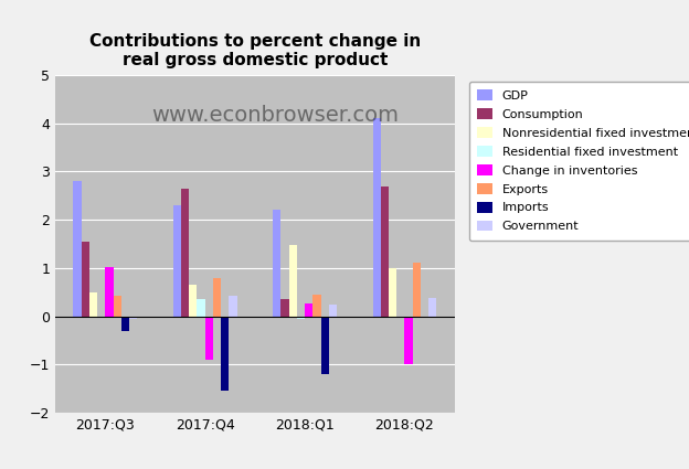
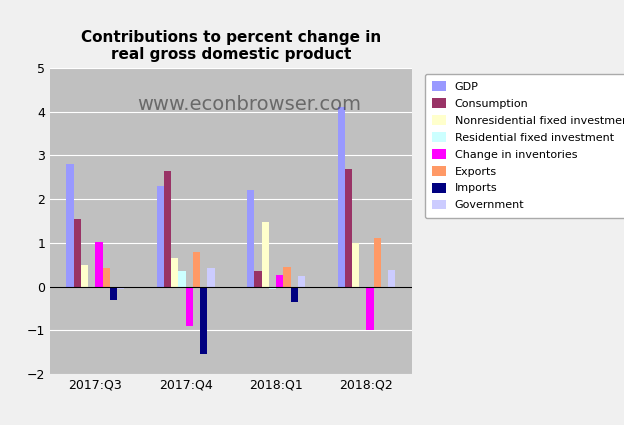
Imports/2018:Q1: -1.20 -> -0.35
